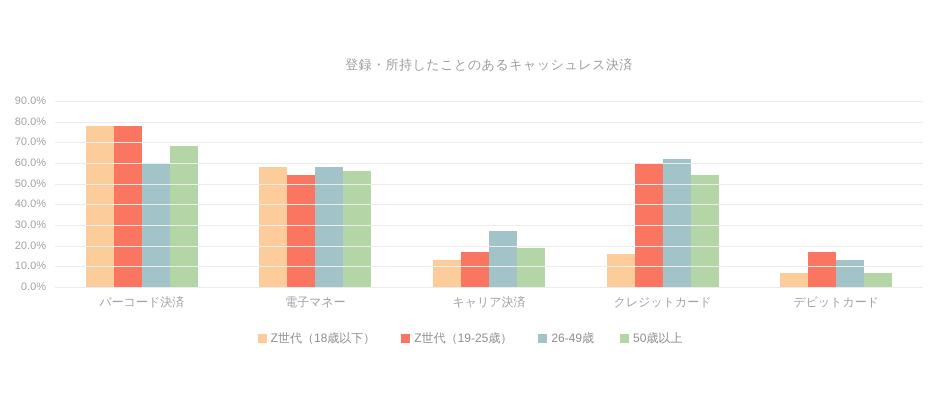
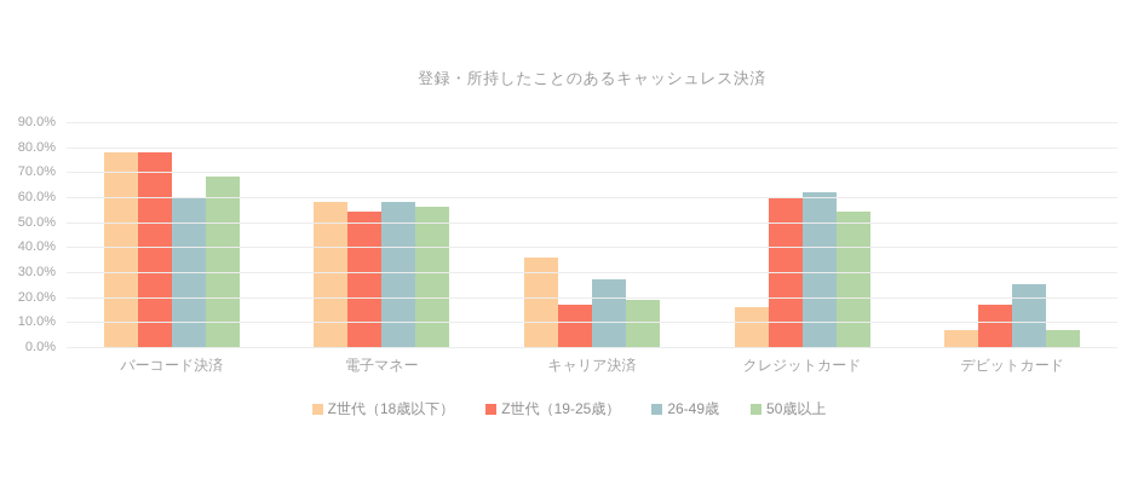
Z世代（18歳以下）/キャリア決済: 13% -> 36%
26-49歳/デビットカード: 13% -> 25%
